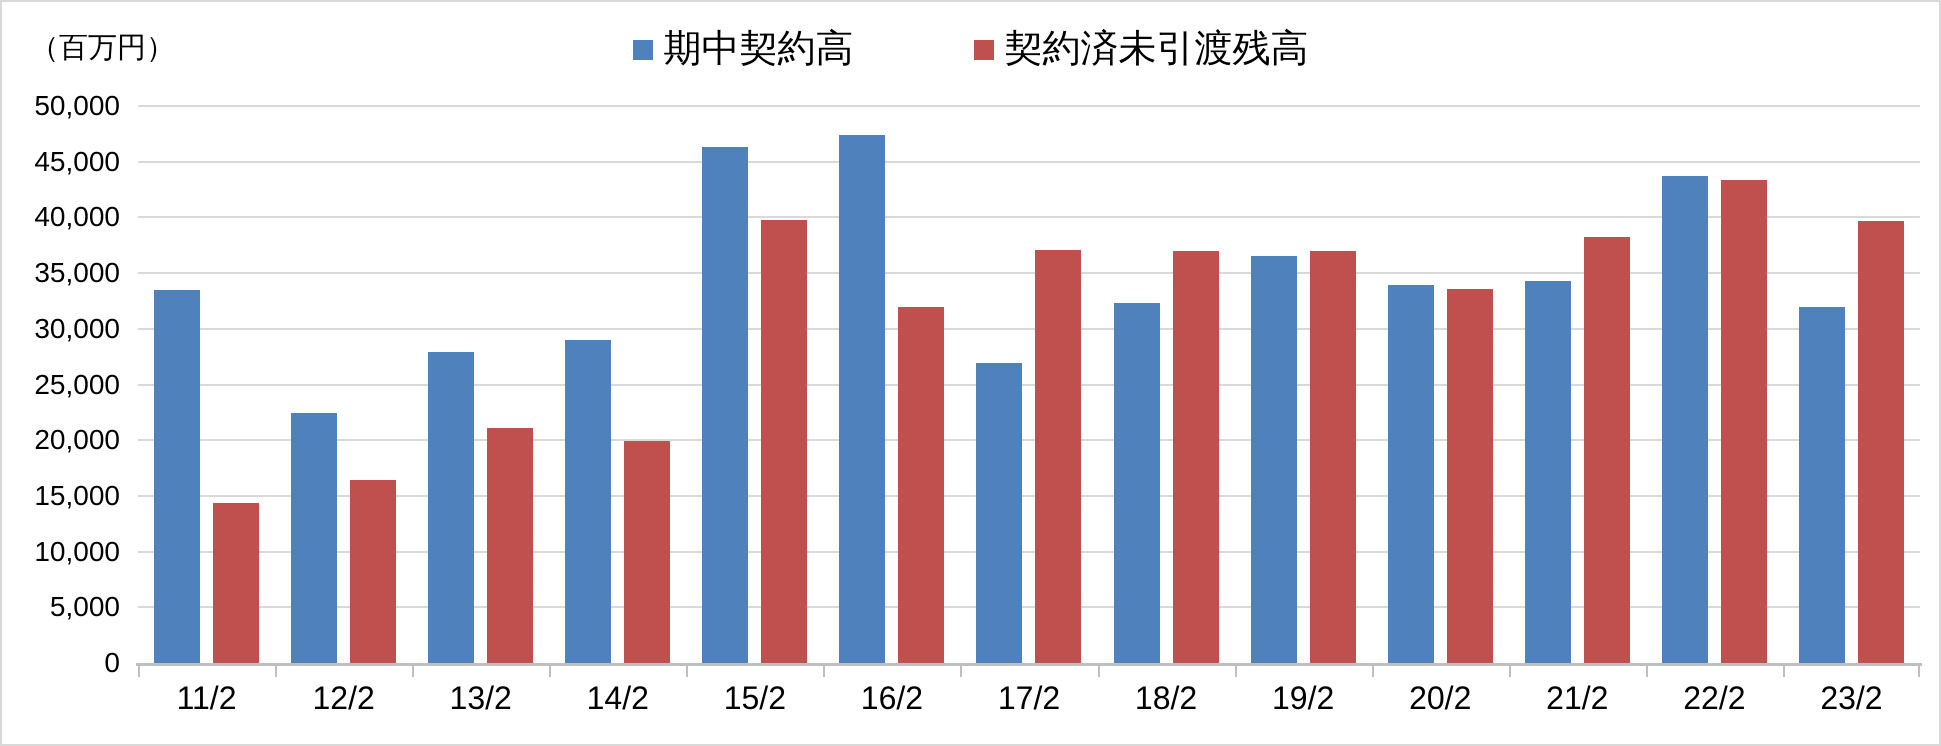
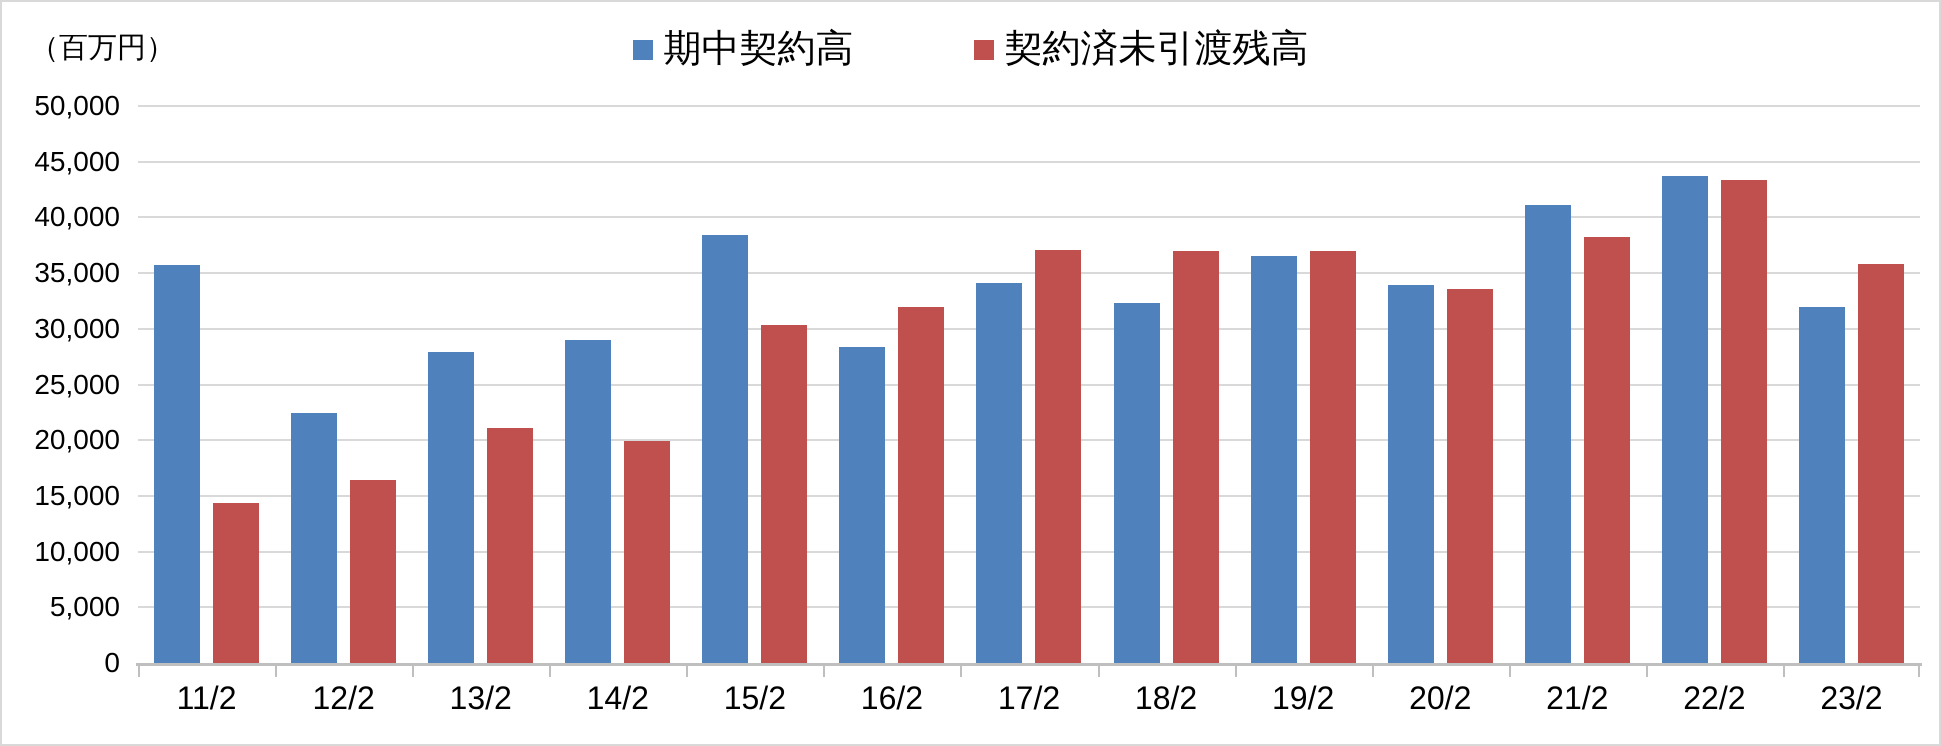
期中契約高/11/2: 33500 -> 35700
期中契約高/15/2: 46300 -> 38400
契約済未引渡残高/15/2: 39800 -> 30300
期中契約高/16/2: 47400 -> 28400
期中契約高/17/2: 26900 -> 34100
期中契約高/21/2: 34300 -> 41100
契約済未引渡残高/23/2: 39700 -> 35800
